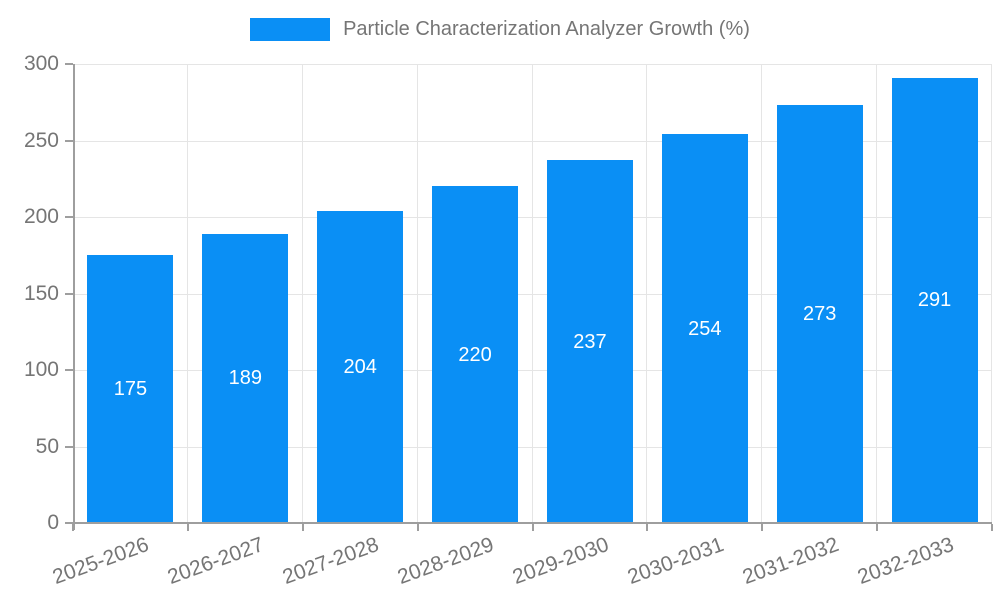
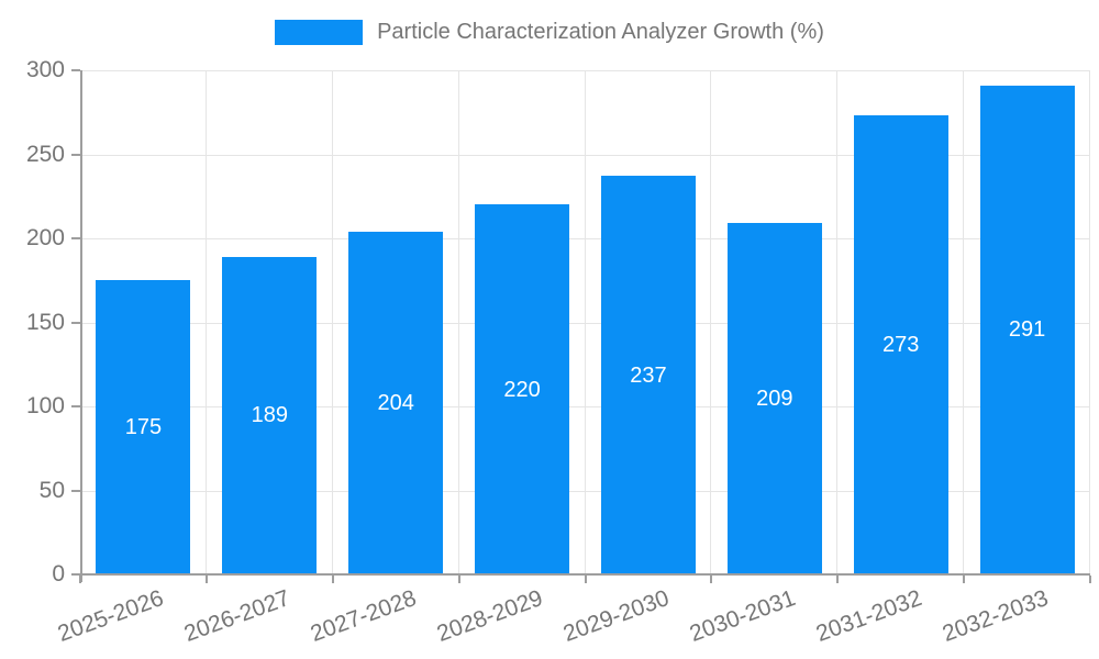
2030-2031: 254 -> 209
